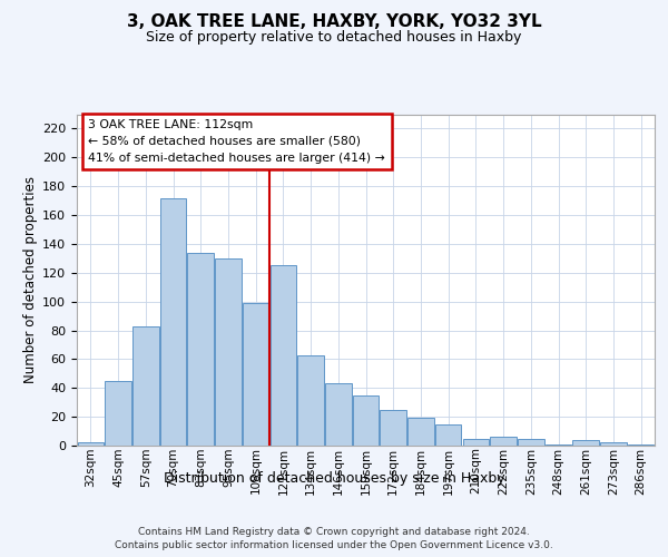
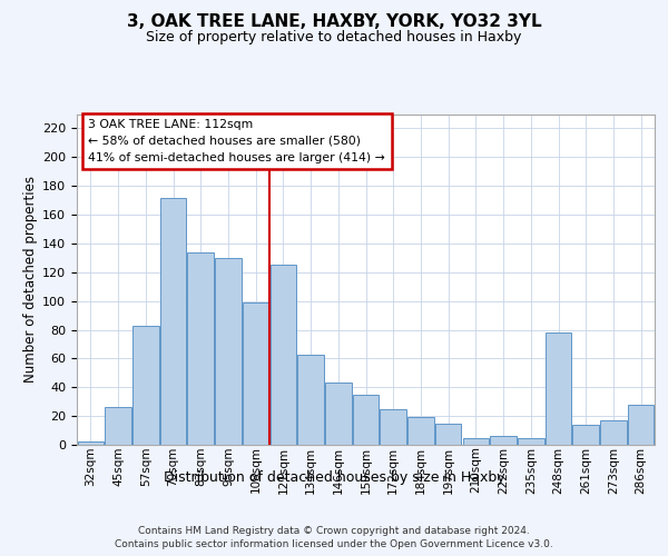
45sqm: 45 -> 26
248sqm: 1 -> 78
261sqm: 4 -> 14
273sqm: 2 -> 17
286sqm: 1 -> 28
